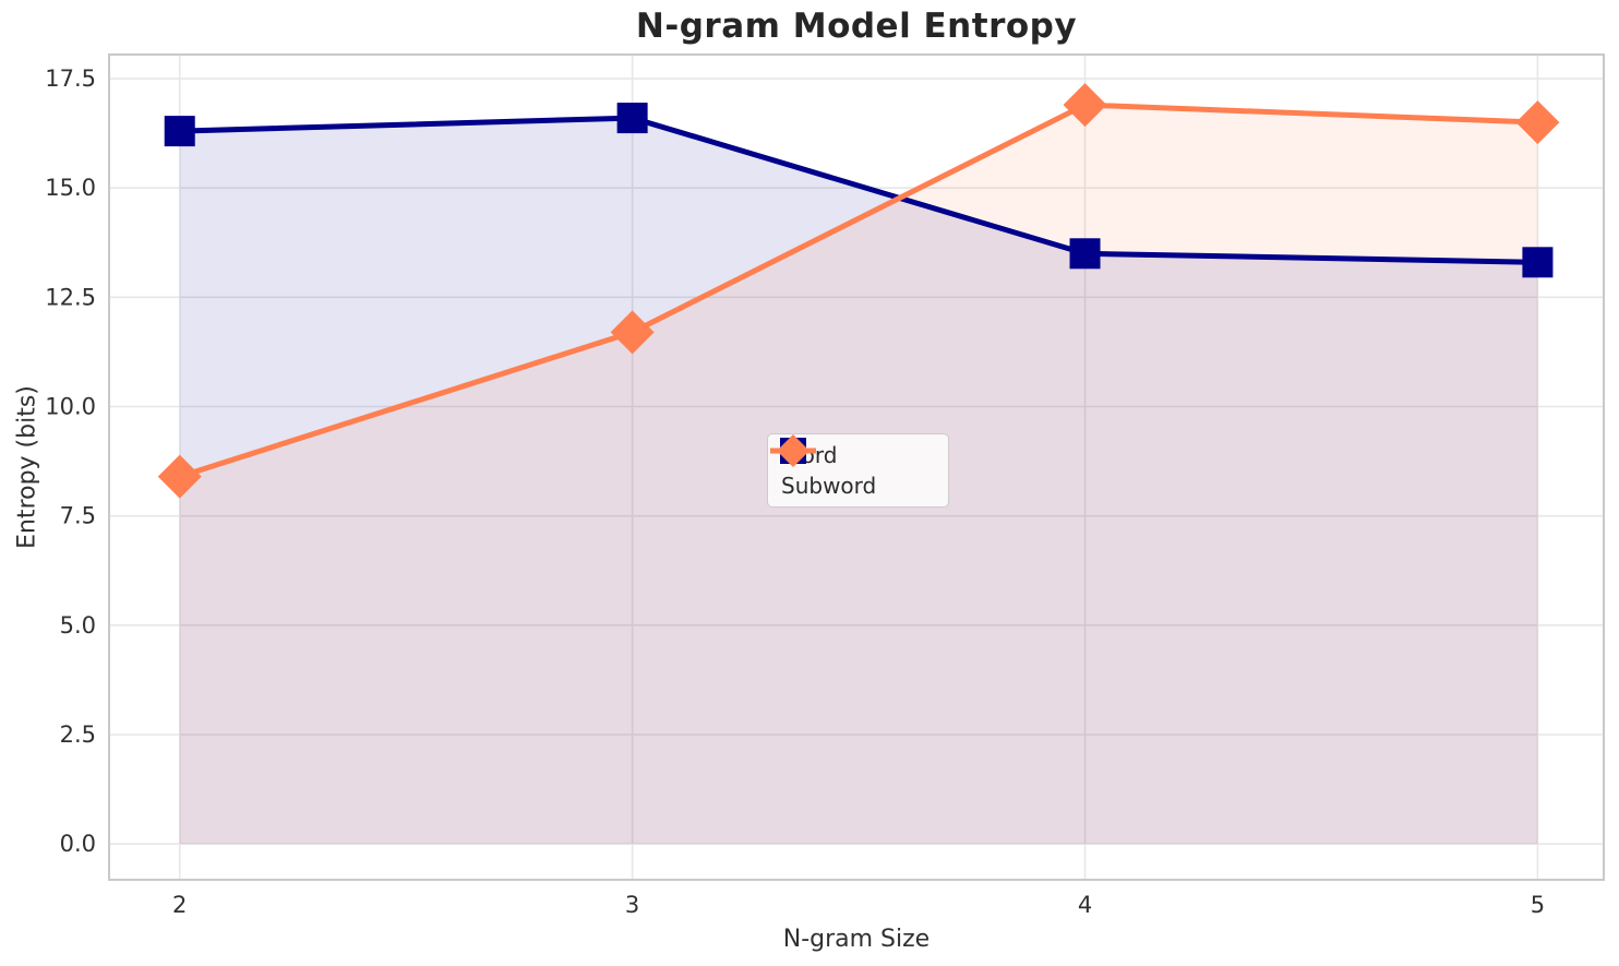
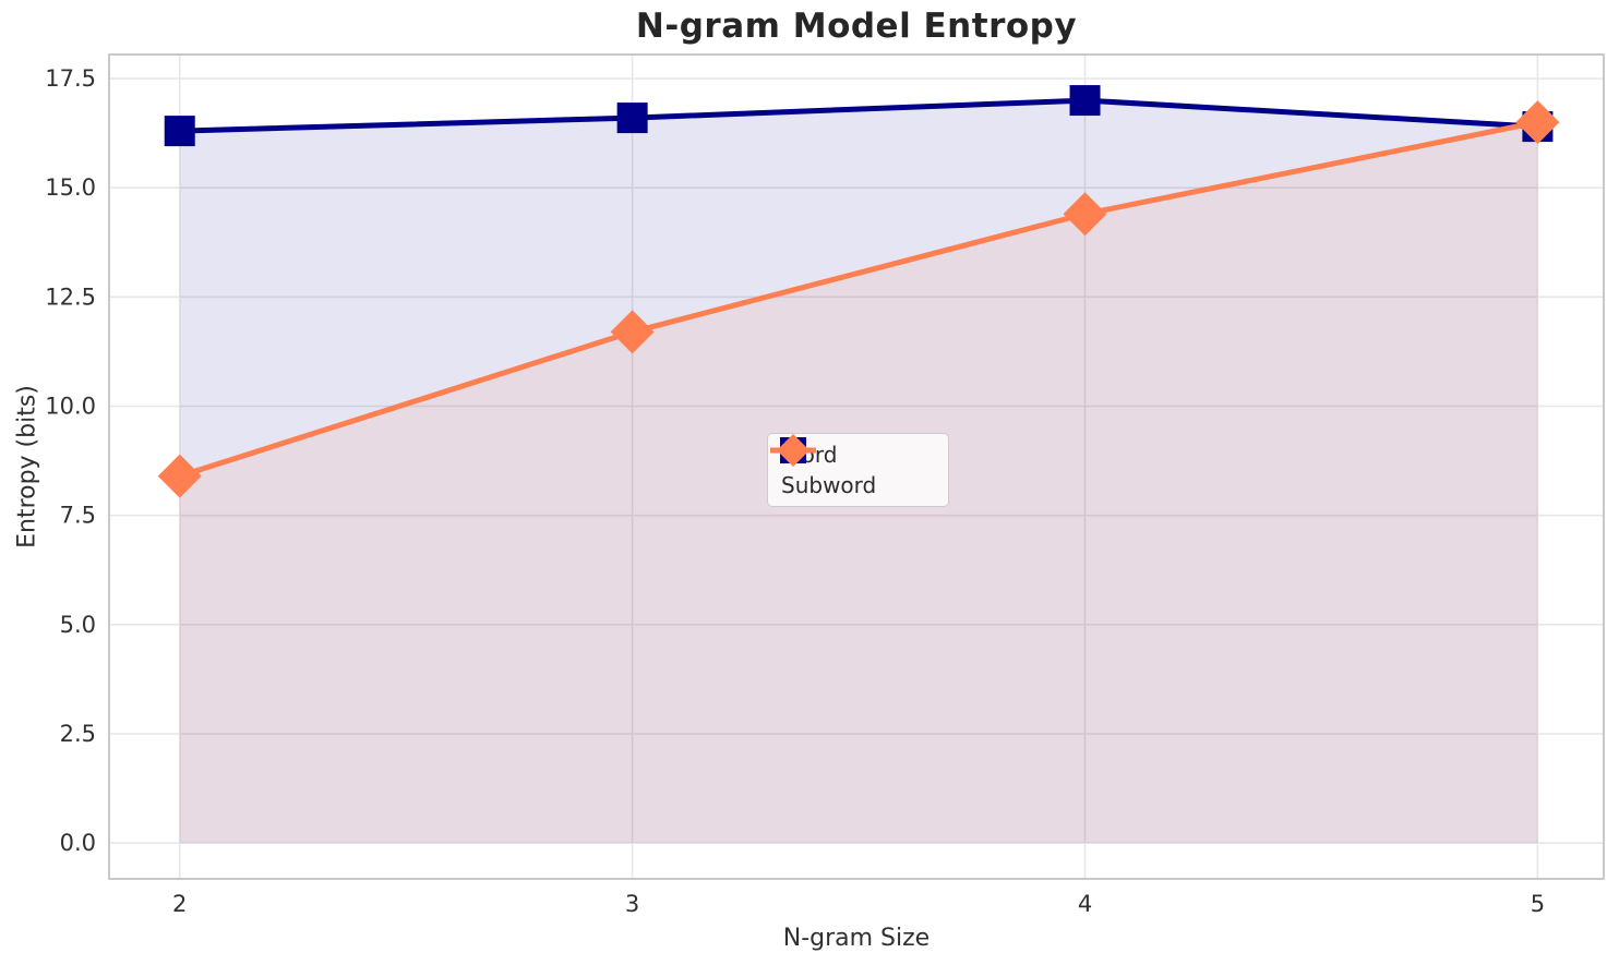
Word/4: 13.5 -> 17.0
Subword/4: 16.9 -> 14.4
Word/5: 13.3 -> 16.4
